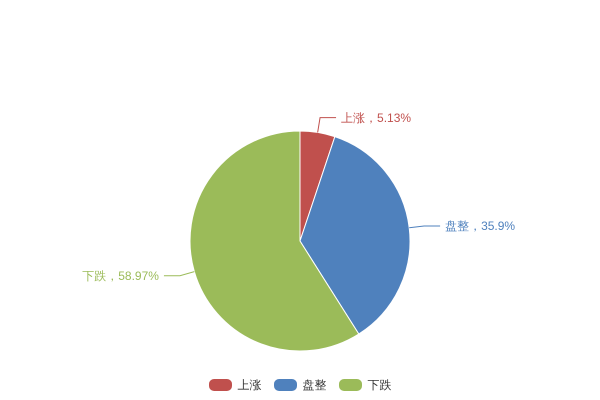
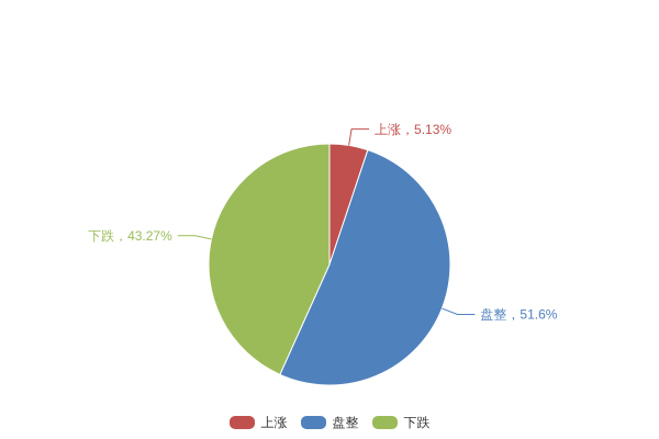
盘整: 35.9 -> 51.6
下跌: 58.97 -> 43.27
